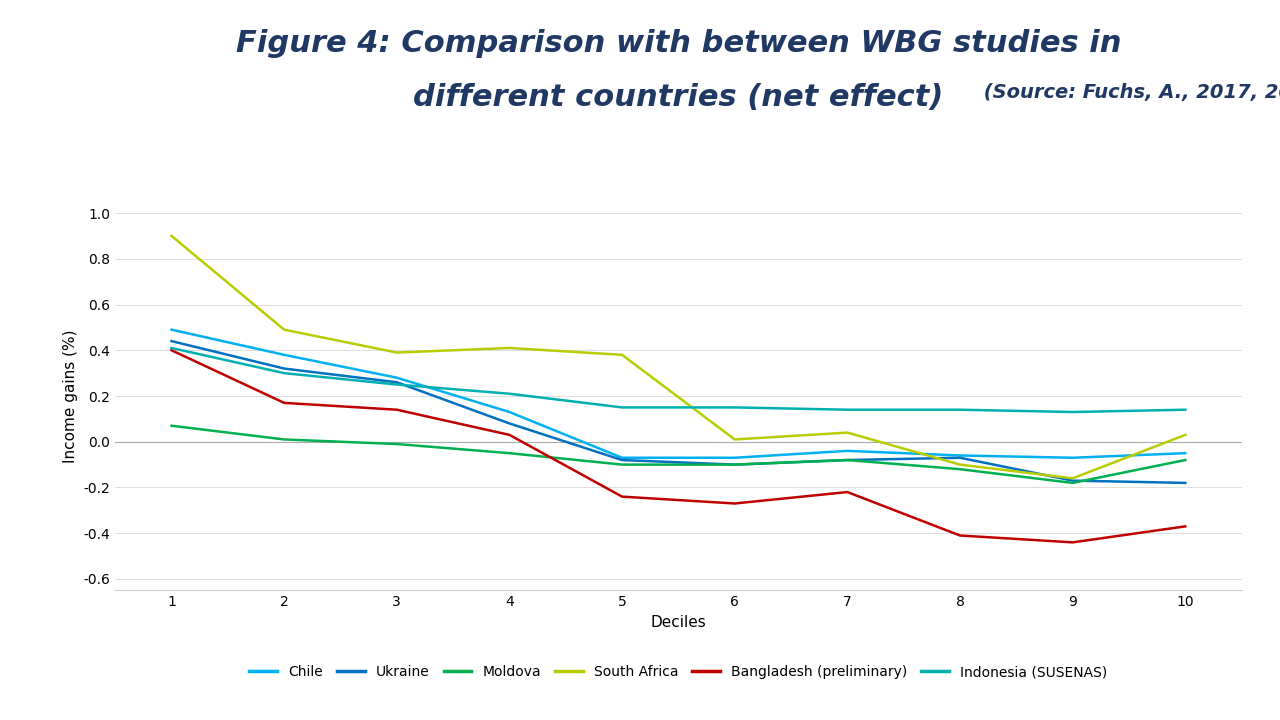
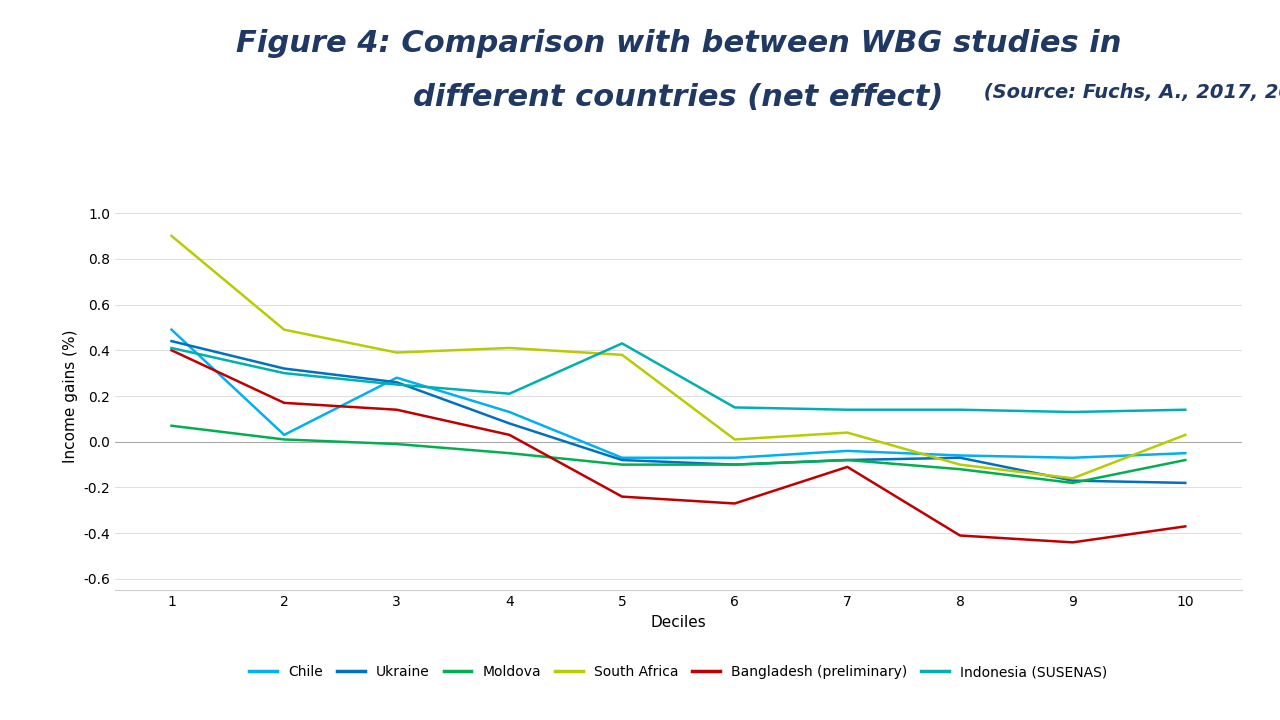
Chile/2: 0.38 -> 0.03
Indonesia (SUSENAS)/5: 0.15 -> 0.43
Bangladesh (preliminary)/7: -0.22 -> -0.11
